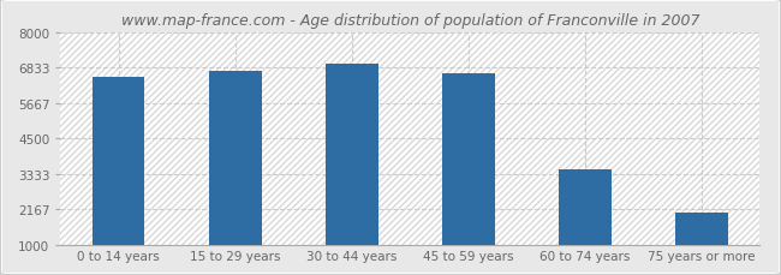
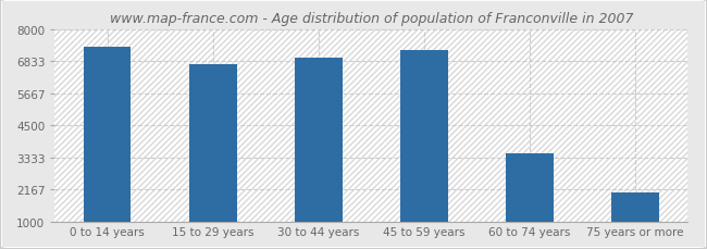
0 to 14 years: 6530 -> 7350
45 to 59 years: 6620 -> 7250
